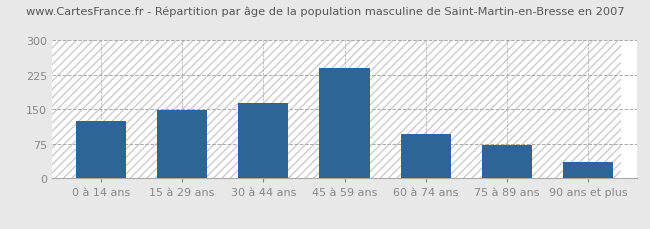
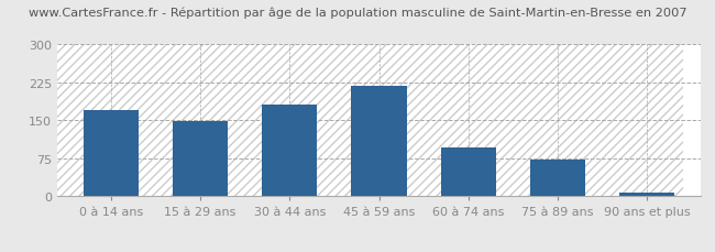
0 à 14 ans: 125 -> 170
30 à 44 ans: 165 -> 182
45 à 59 ans: 240 -> 218
90 ans et plus: 35 -> 8
